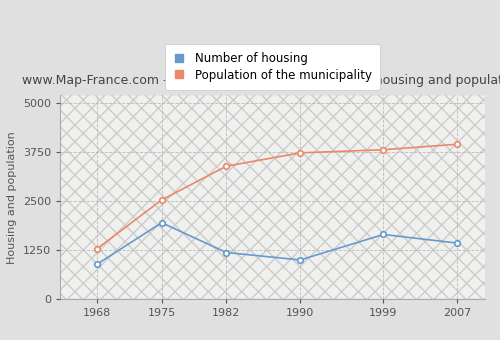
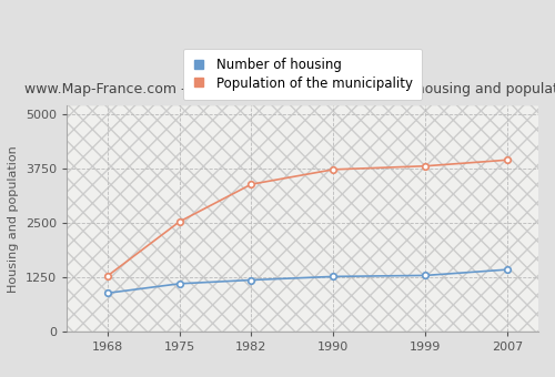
Number of housing/1975: 1950 -> 1100
Number of housing/1990: 1000 -> 1270
Number of housing/1999: 1650 -> 1300
